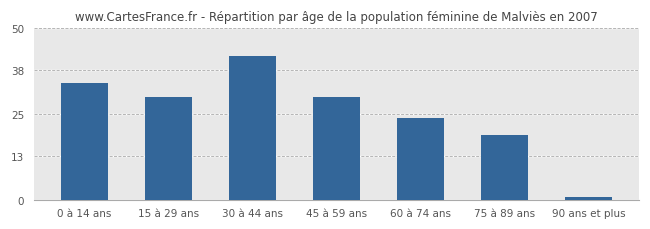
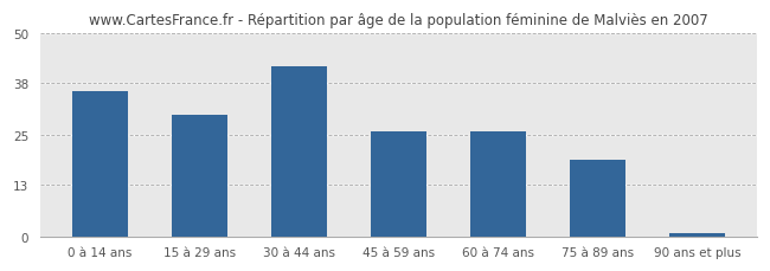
0 à 14 ans: 34 -> 36
45 à 59 ans: 30 -> 26
60 à 74 ans: 24 -> 26
